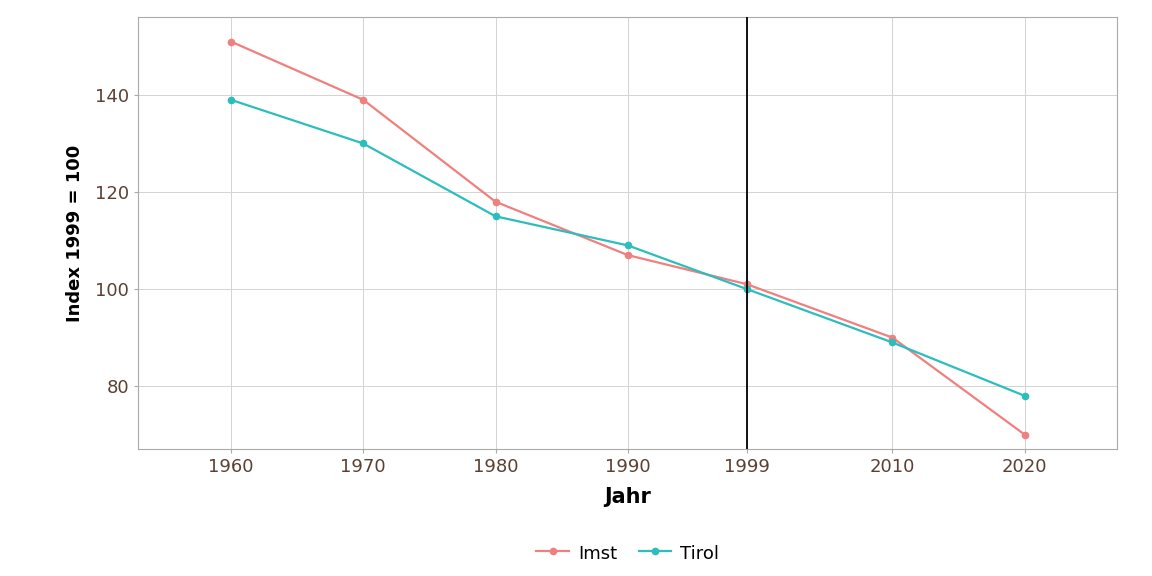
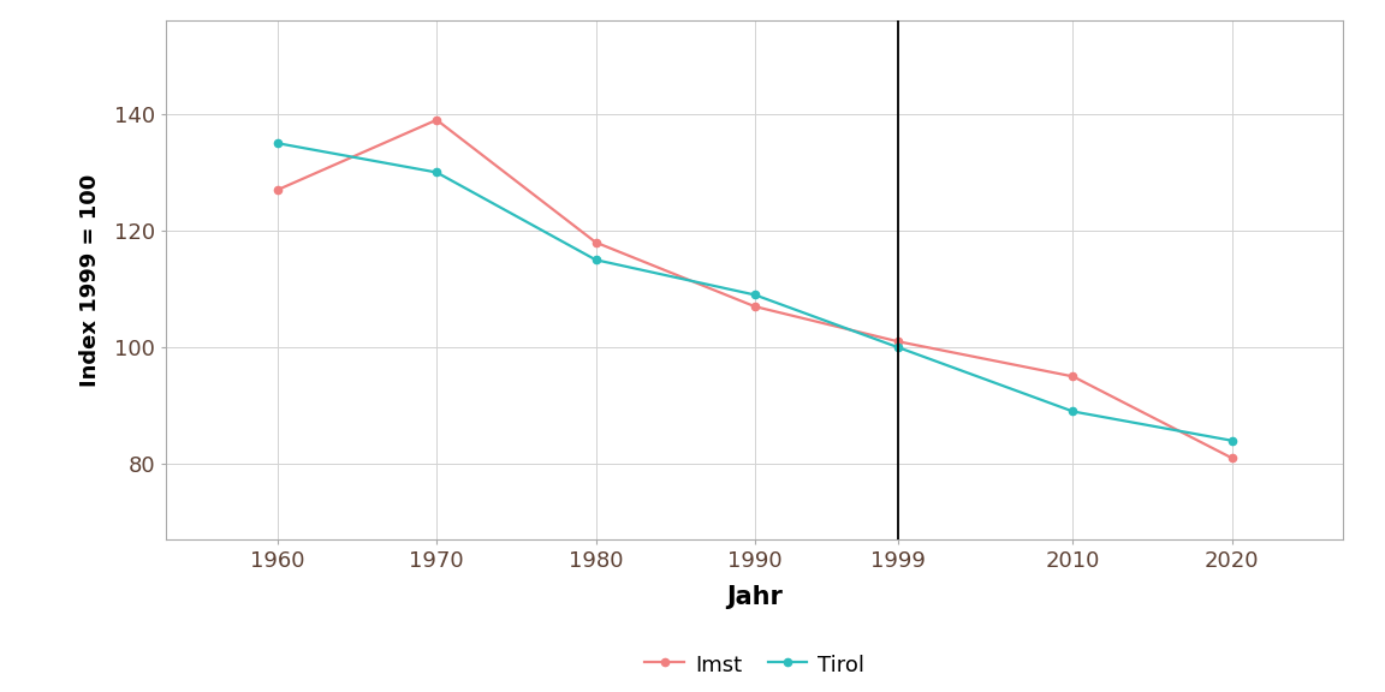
Imst/1960: 151 -> 127
Tirol/1960: 139 -> 135
Imst/2010: 90 -> 95
Imst/2020: 70 -> 81
Tirol/2020: 78 -> 84
